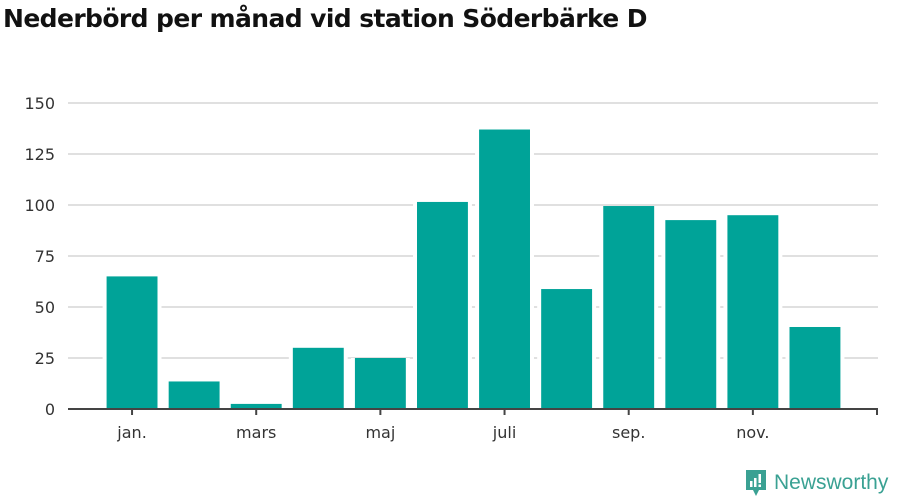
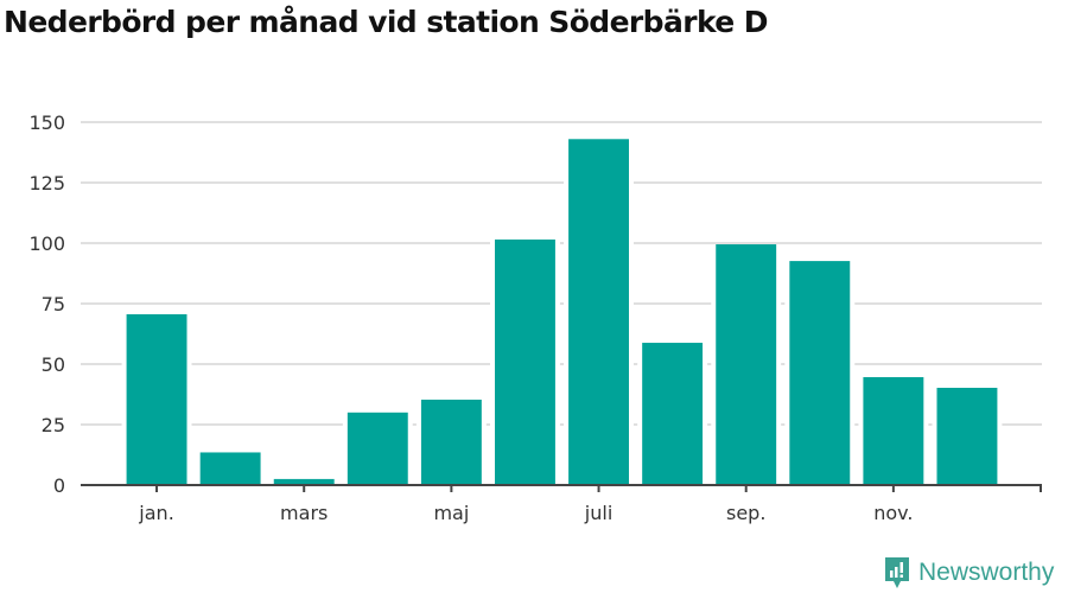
jan.: 65 -> 71
maj: 25 -> 35
juli: 137 -> 143
nov.: 95 -> 45
